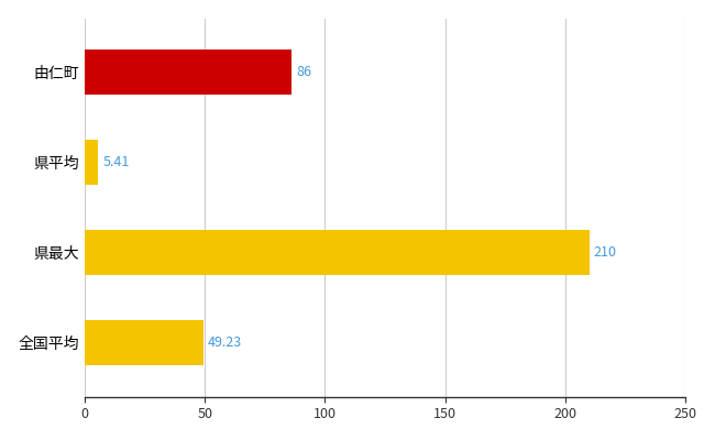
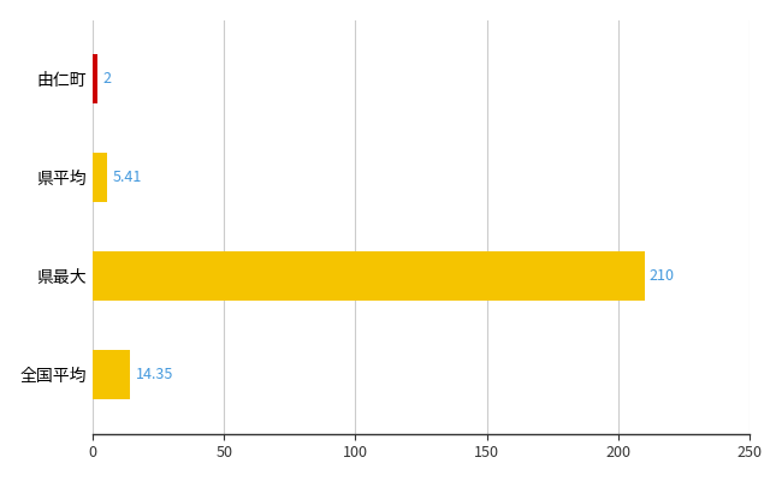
由仁町: 86 -> 2
全国平均: 49.23 -> 14.35
